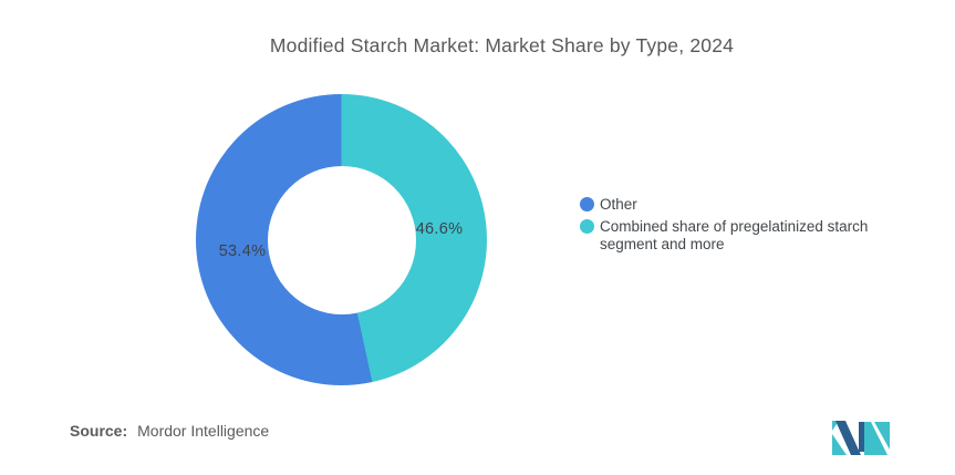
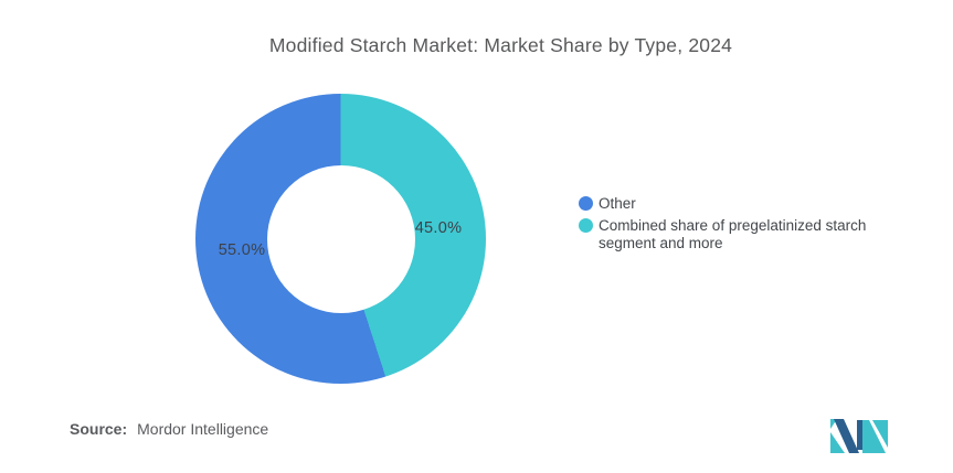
Combined share of pregelatinized starch segment and more: 46.6% -> 45.0%
Other: 53.4% -> 55.0%
